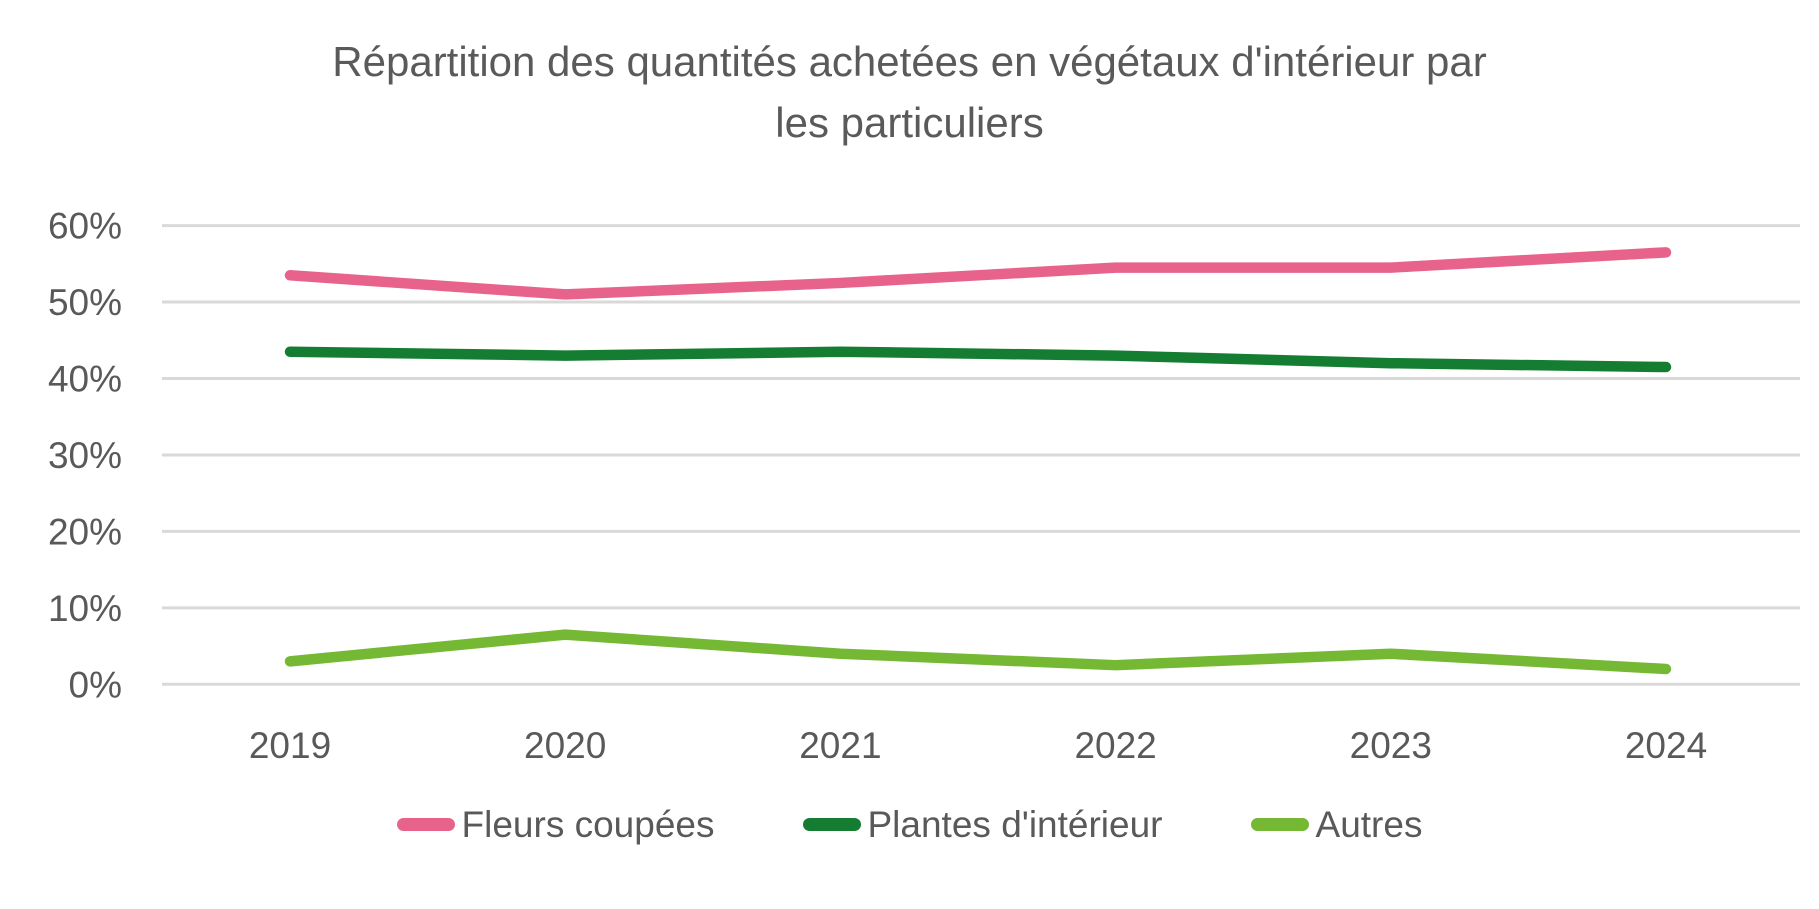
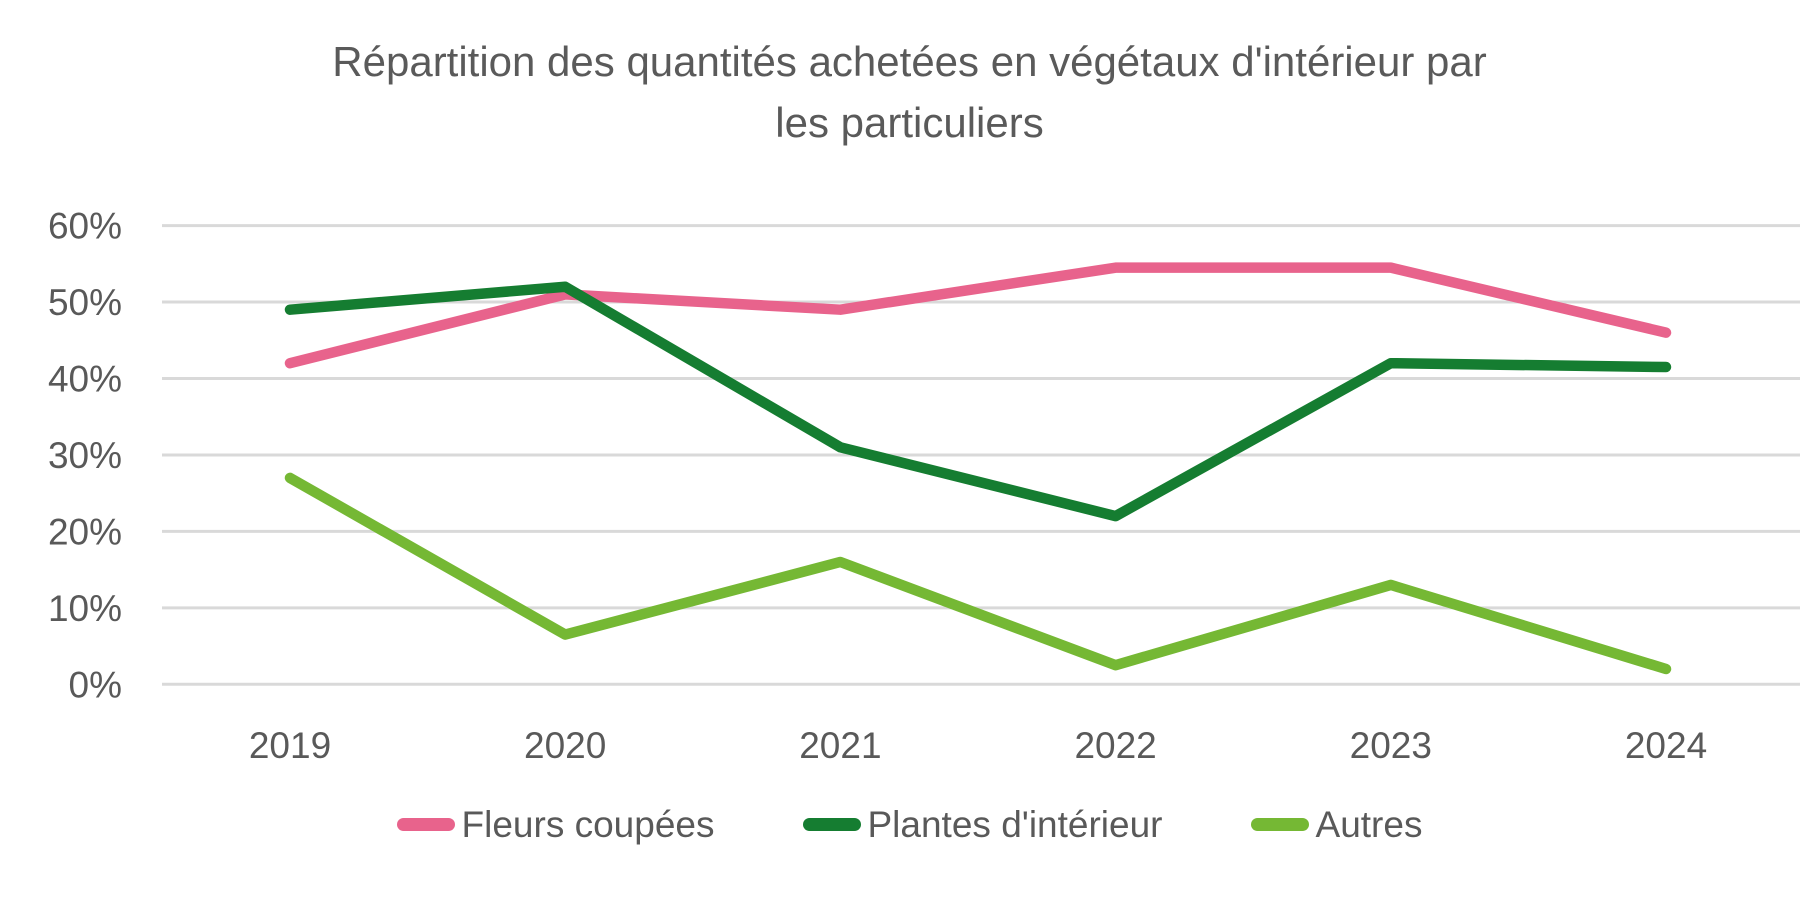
Fleurs coupées/2019: 54% -> 42%
Plantes d'intérieur/2019: 44% -> 49%
Autres/2019: 3% -> 27%
Plantes d'intérieur/2020: 43% -> 52%
Fleurs coupées/2021: 52% -> 49%
Plantes d'intérieur/2021: 44% -> 31%
Autres/2021: 4% -> 16%
Plantes d'intérieur/2022: 43% -> 22%
Autres/2023: 4% -> 13%
Fleurs coupées/2024: 56% -> 46%
